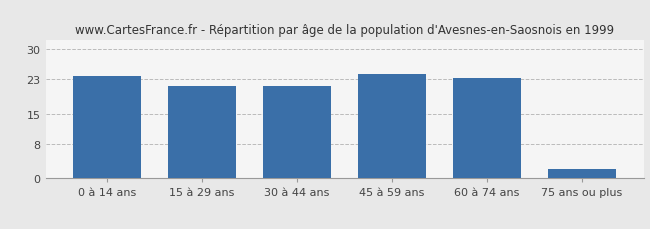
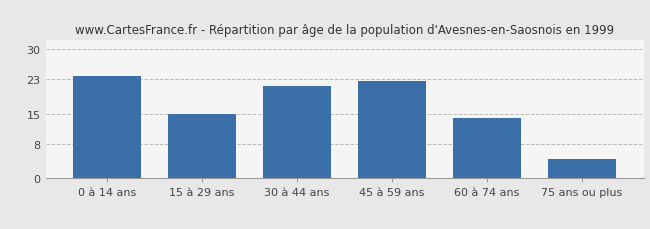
15 à 29 ans: 21.5 -> 15.0
45 à 59 ans: 24.3 -> 22.5
60 à 74 ans: 23.2 -> 14.0
75 ans ou plus: 2.2 -> 4.5
